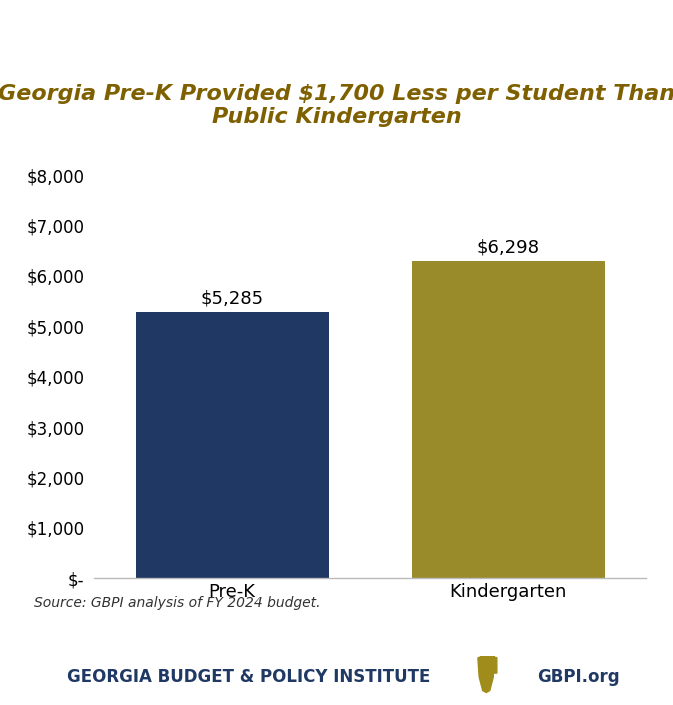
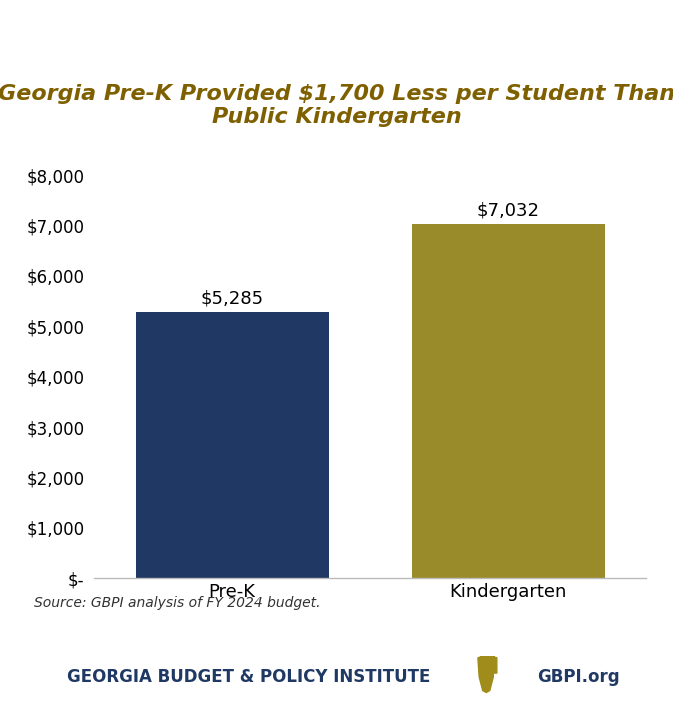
Kindergarten: $6,298 -> $7,032
